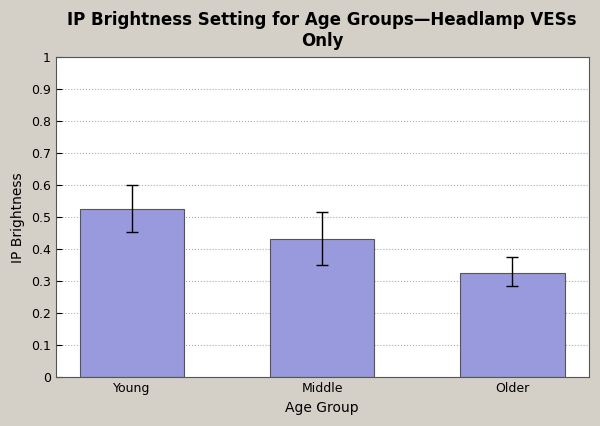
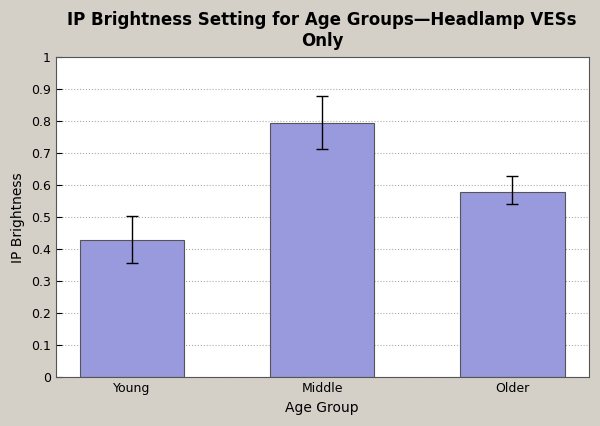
Young: 0.527 -> 0.430
Middle: 0.433 -> 0.795
Older: 0.327 -> 0.580
